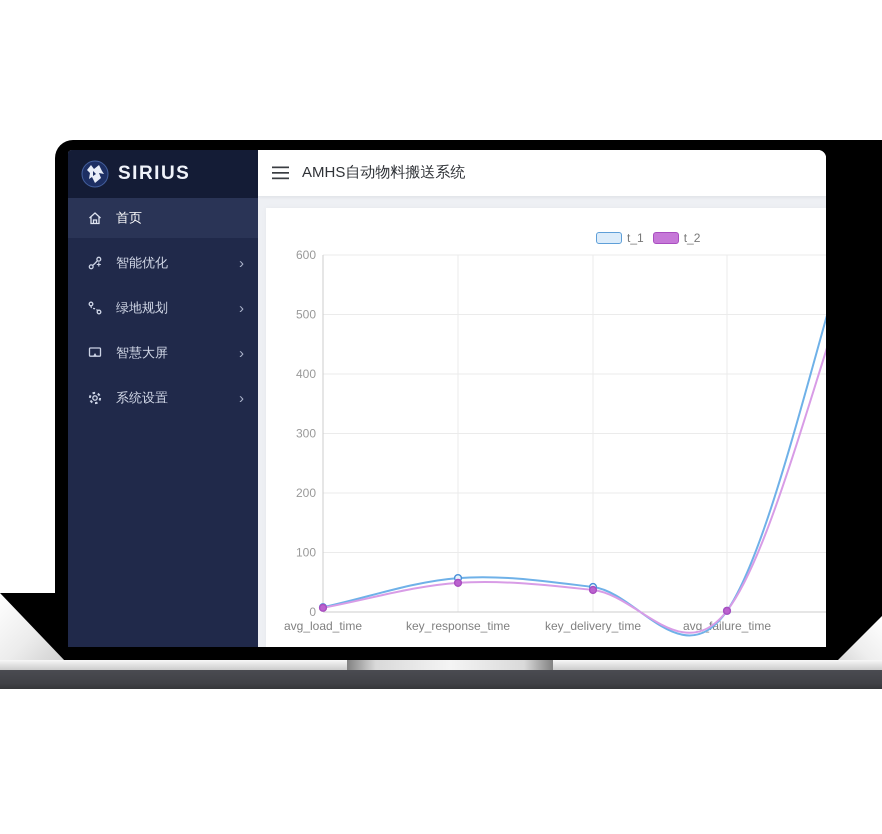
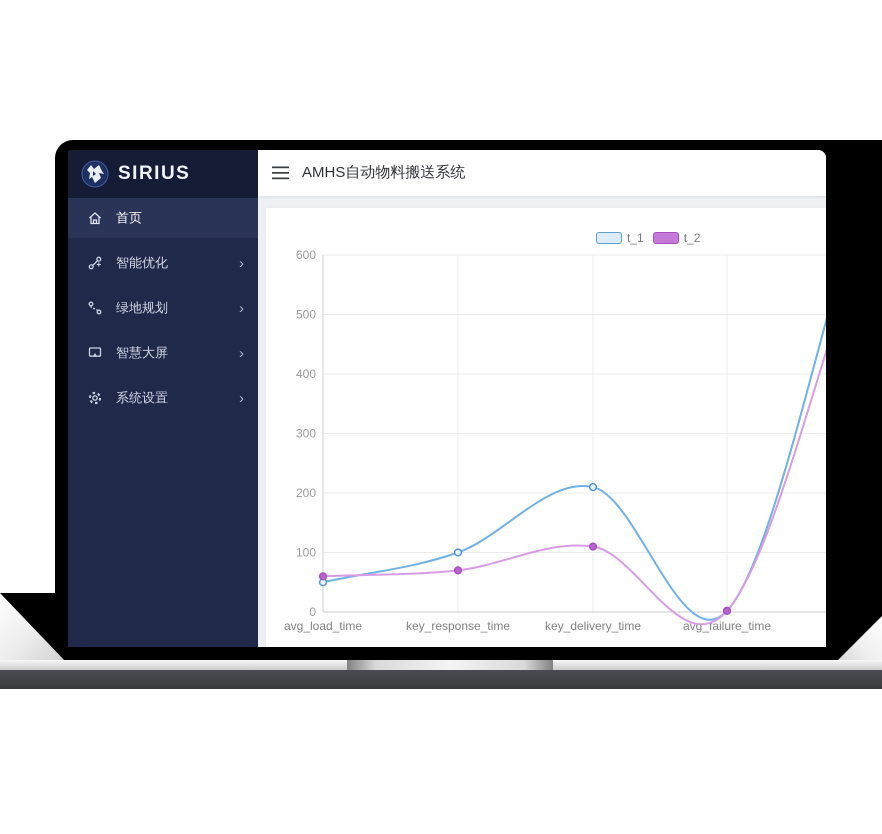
t_1/avg_load_time: 10 -> 50
t_2/avg_load_time: 10 -> 60
t_1/key_response_time: 60 -> 100
t_2/key_response_time: 50 -> 70
t_1/key_delivery_time: 40 -> 210
t_2/key_delivery_time: 40 -> 110
